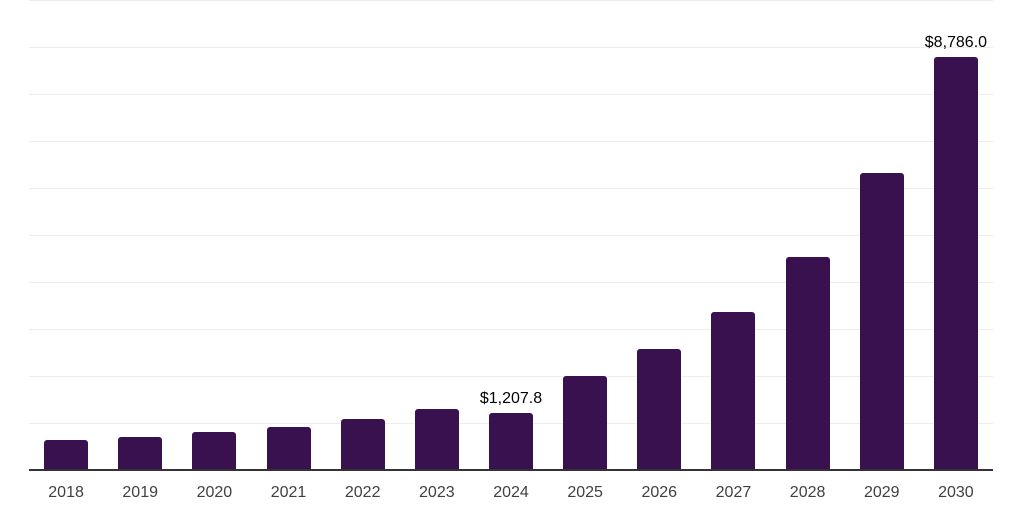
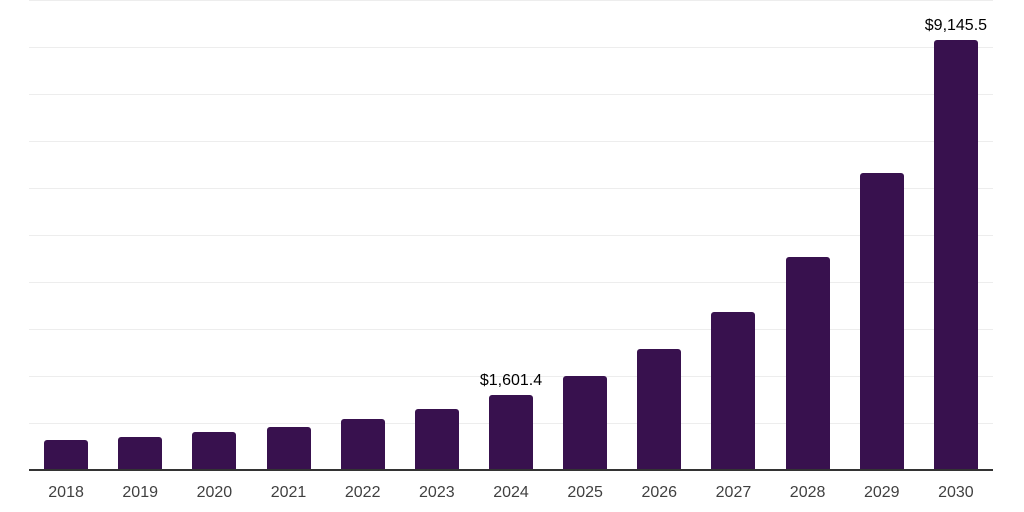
2024: $1,207.8 -> $1,601.4
2030: $8,786.0 -> $9,145.5
